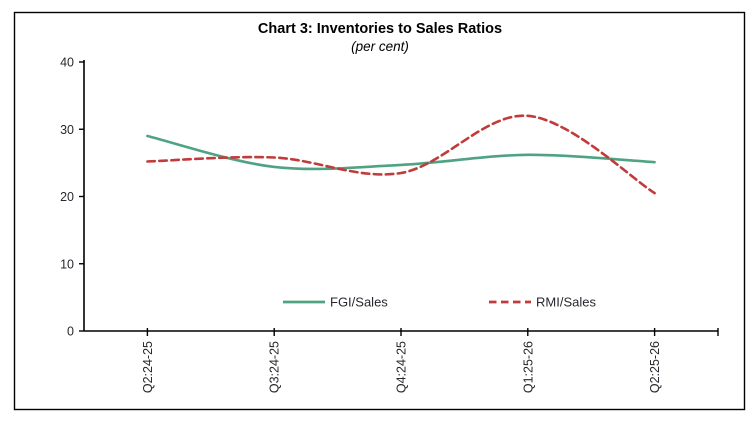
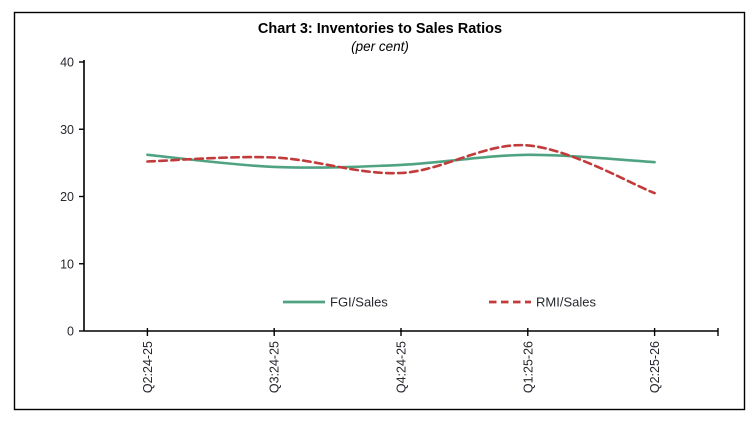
FGI/Sales/Q2:24-25: 29 -> 26
RMI/Sales/Q1:25-26: 32 -> 28
